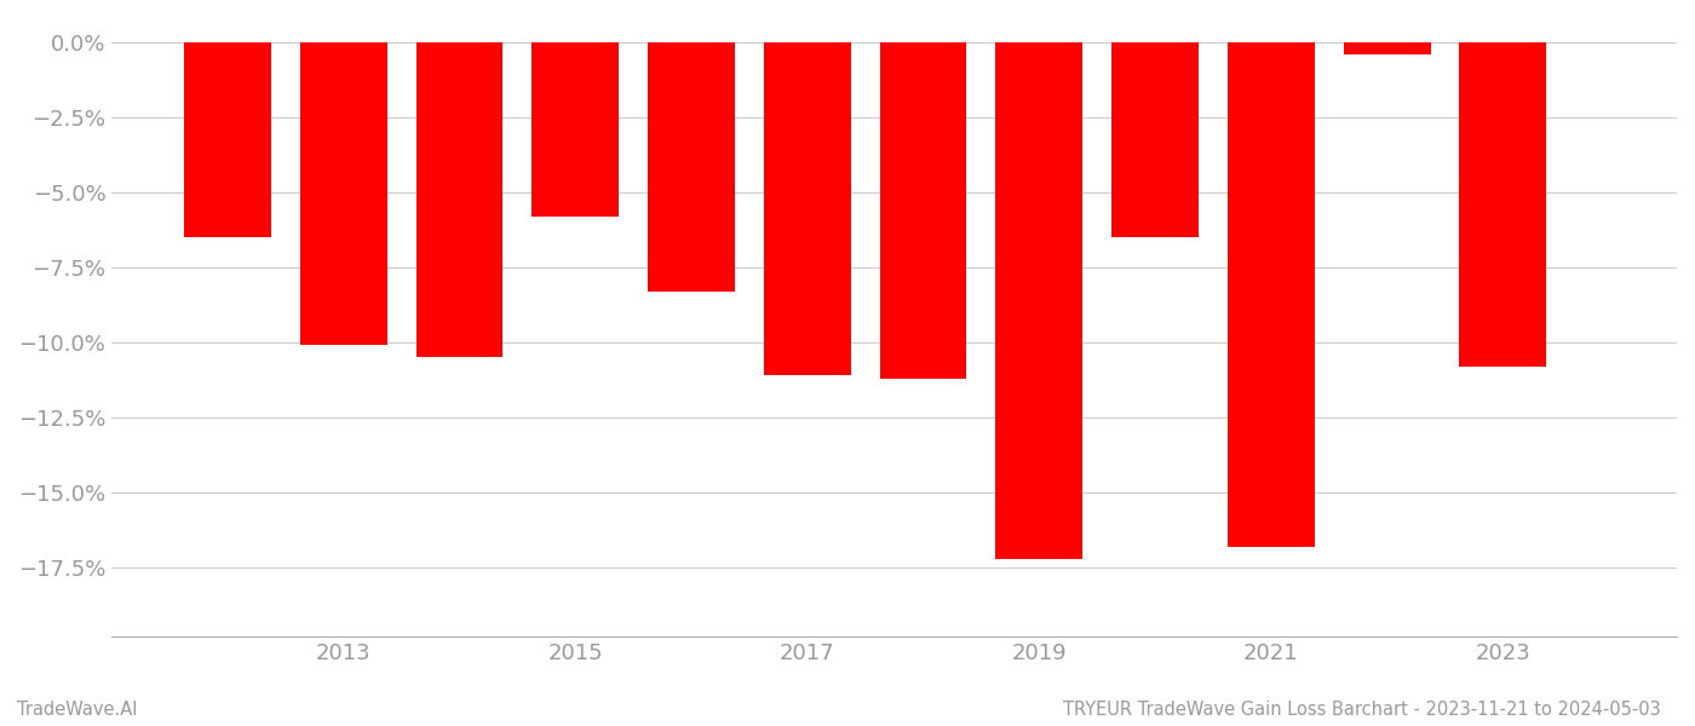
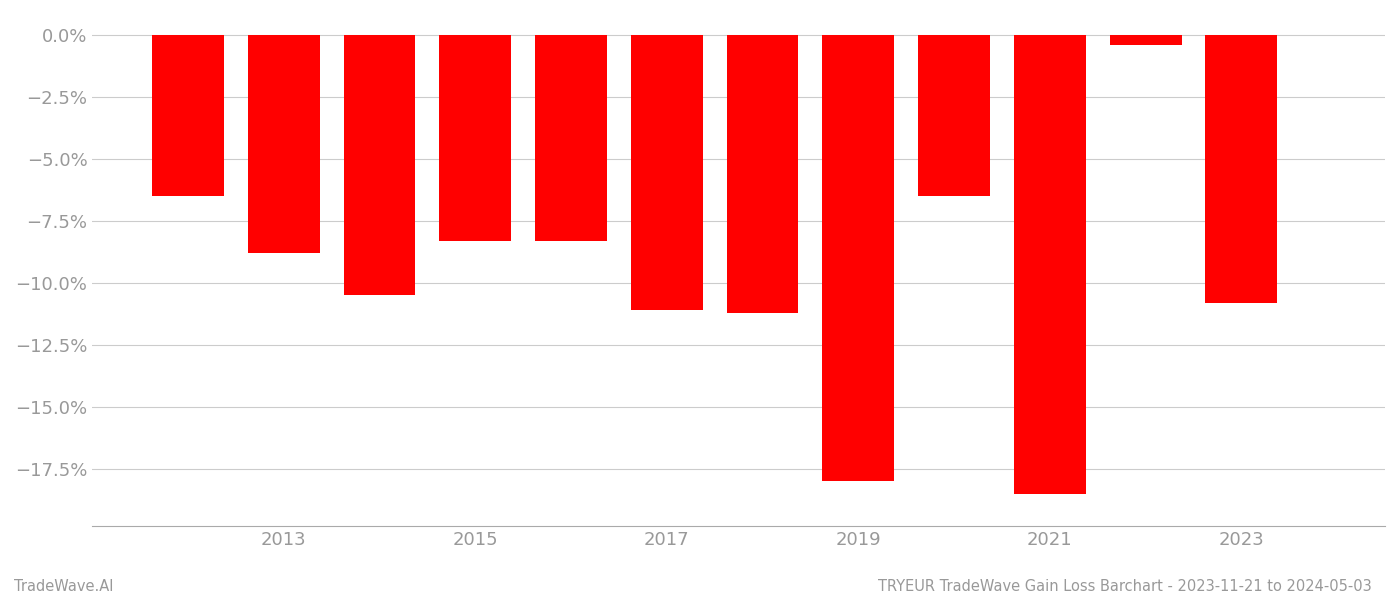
2013: -10.1% -> -8.8%
2015: -5.8% -> -8.3%
2019: -17.2% -> -18.0%
2021: -16.8% -> -18.5%
